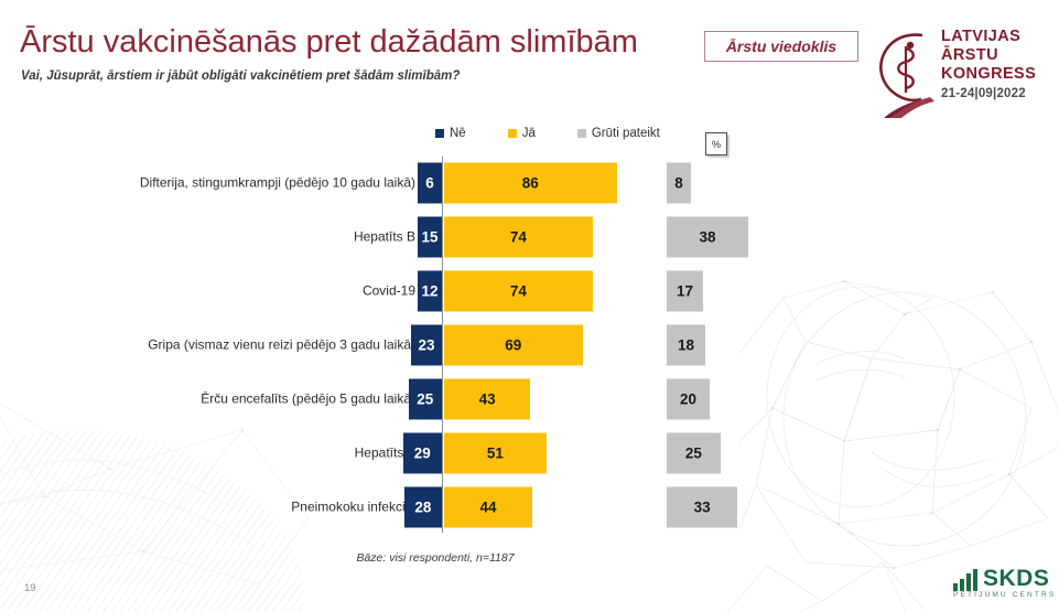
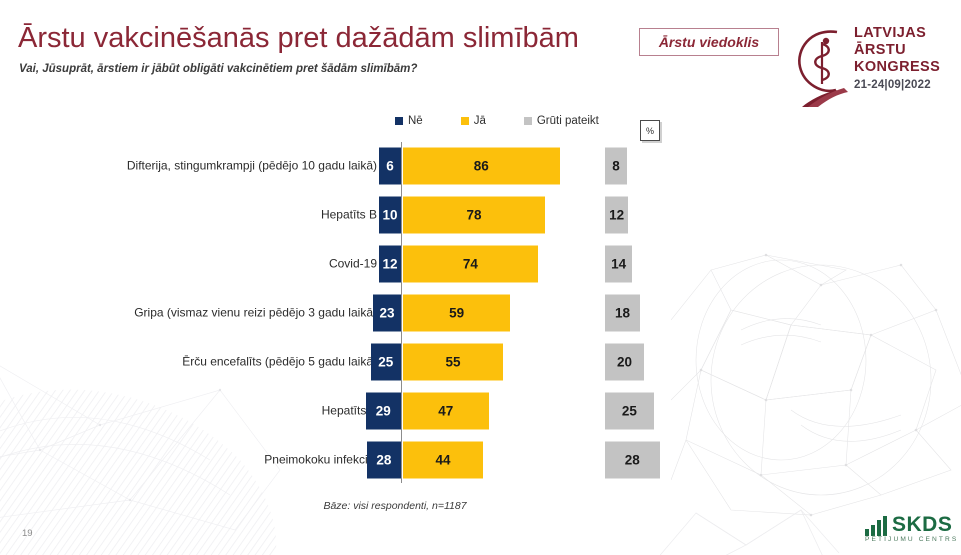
Nē/Hepatīts B: 15 -> 10
Jā/Hepatīts B: 74 -> 78
Grūti pateikt/Hepatīts B: 38 -> 12
Grūti pateikt/Covid-19: 17 -> 14
Jā/Gripa (vismaz vienu reizi pēdējo 3 gadu laikā): 69 -> 59
Jā/Ērču encefalīts (pēdējo 5 gadu laikā): 43 -> 55
Jā/Hepatīts A: 51 -> 47
Grūti pateikt/Pneimokoku infekcija: 33 -> 28
